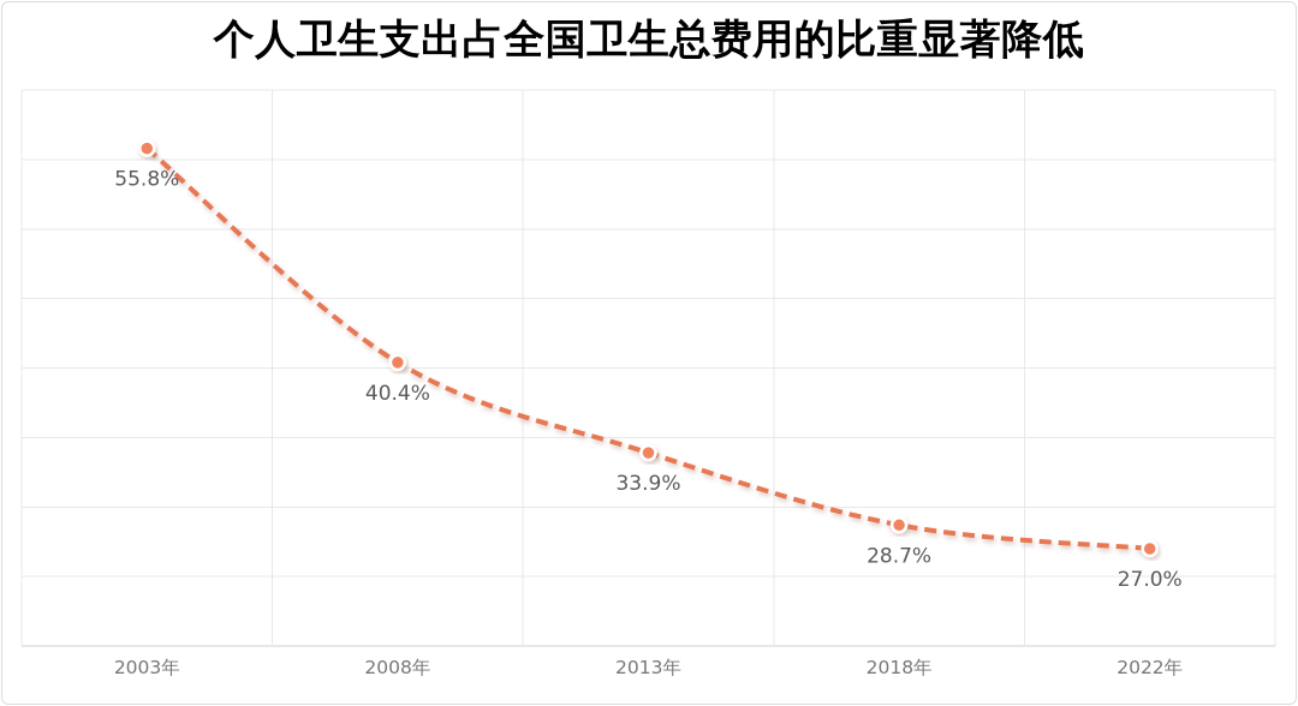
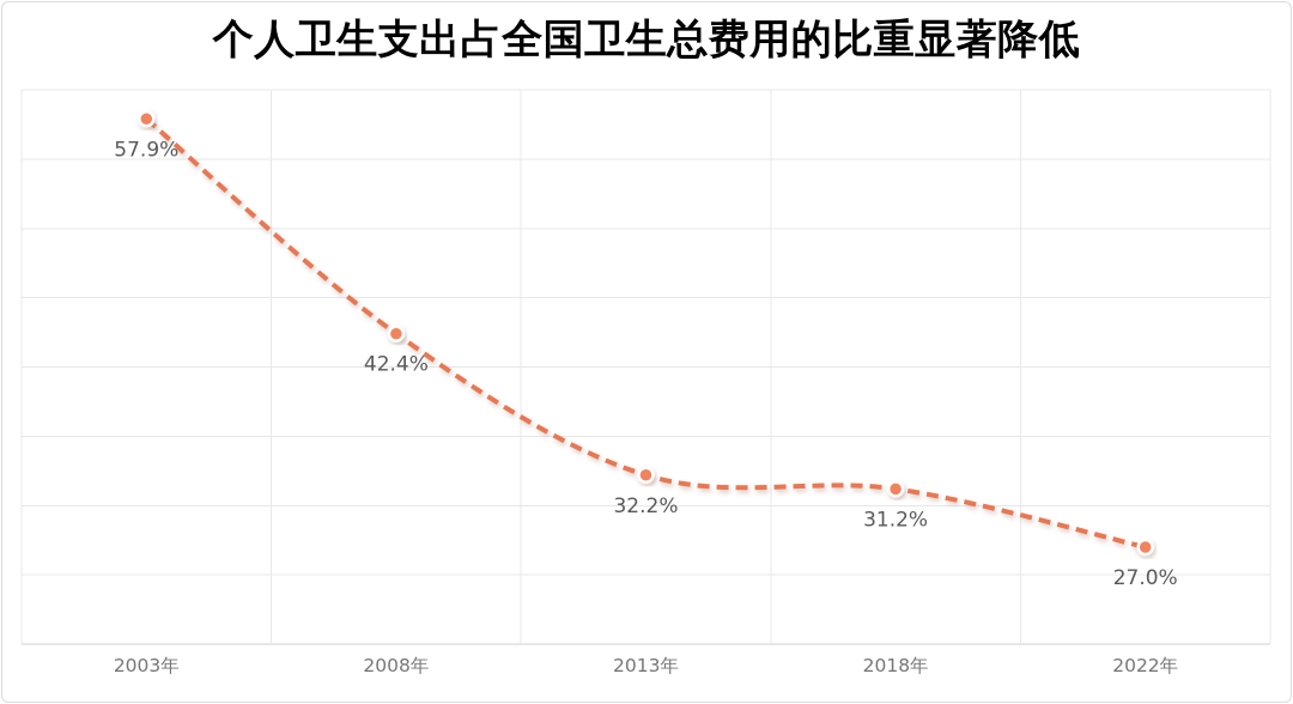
2003年: 55.8% -> 57.9%
2008年: 40.4% -> 42.4%
2013年: 33.9% -> 32.2%
2018年: 28.7% -> 31.2%
